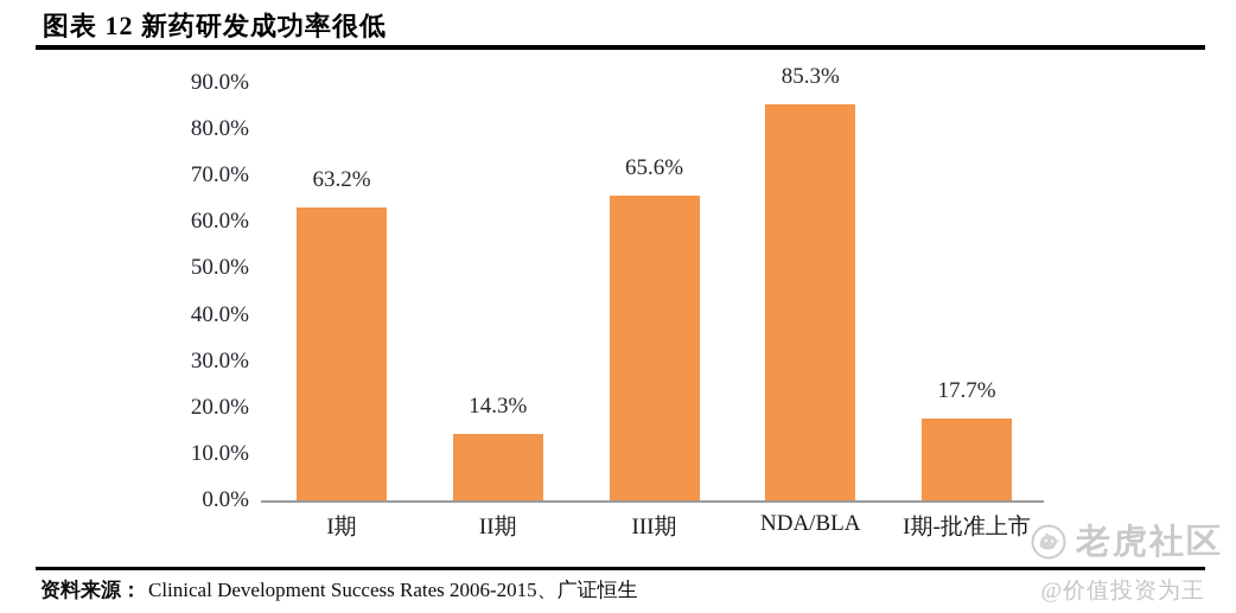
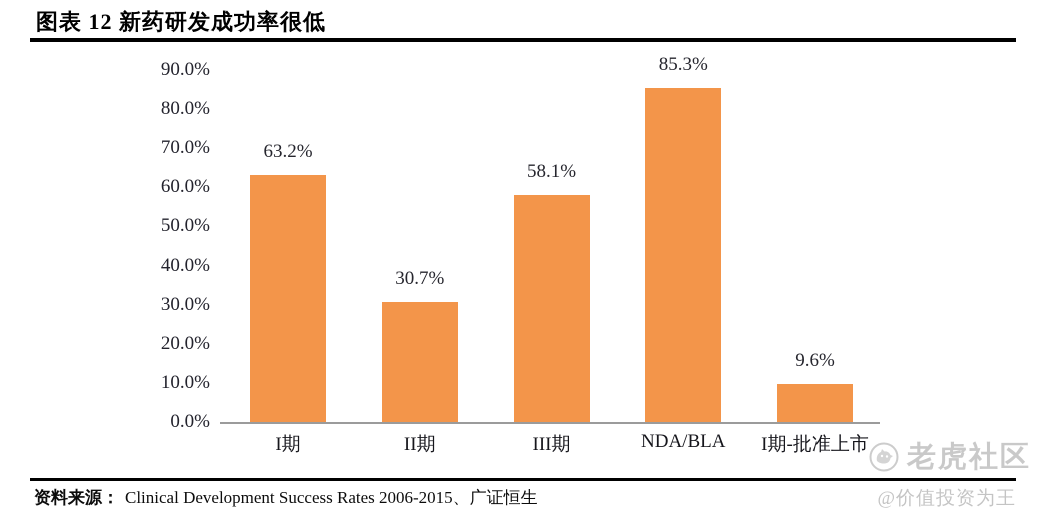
II期: 14.3% -> 30.7%
III期: 65.6% -> 58.1%
I期-批准上市: 17.7% -> 9.6%
